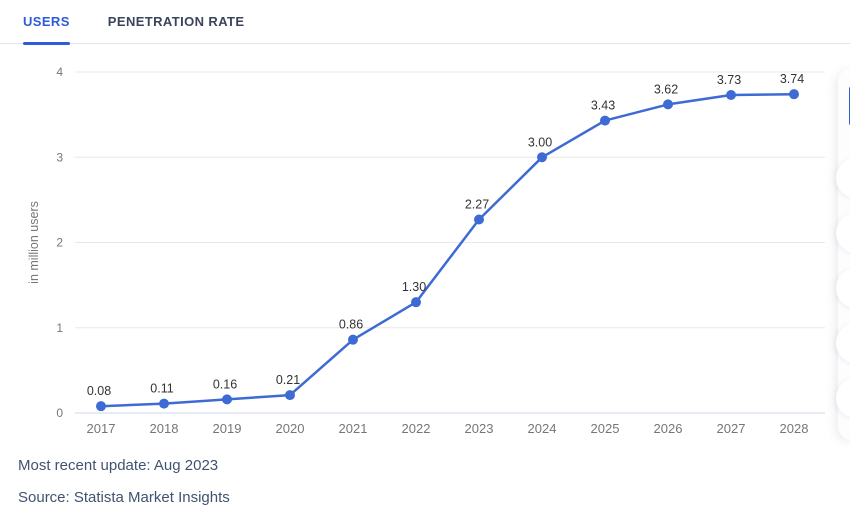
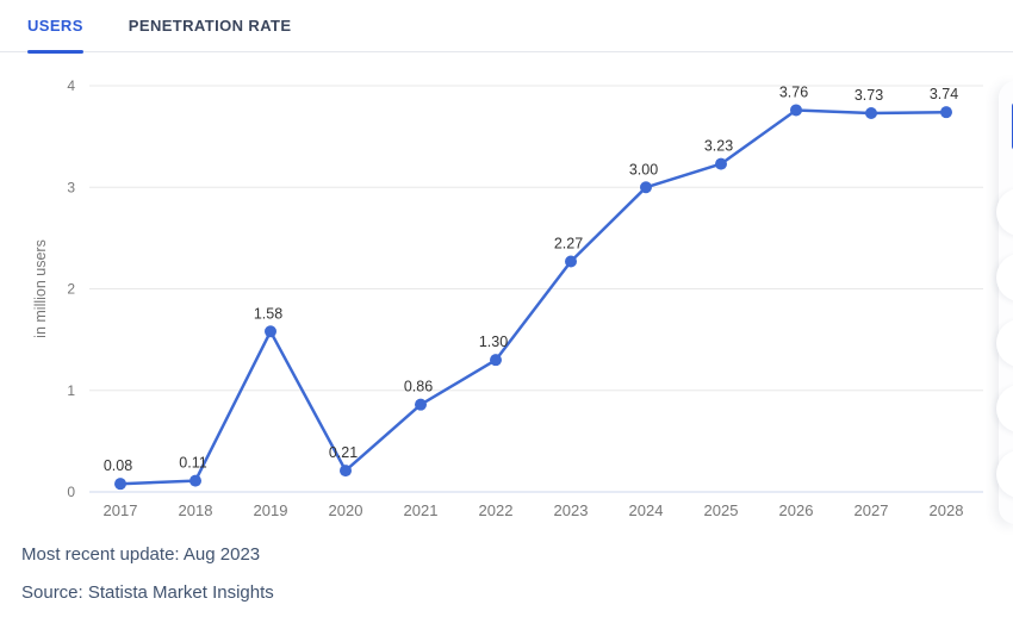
2019: 0.16 -> 1.58
2025: 3.43 -> 3.23
2026: 3.62 -> 3.76
